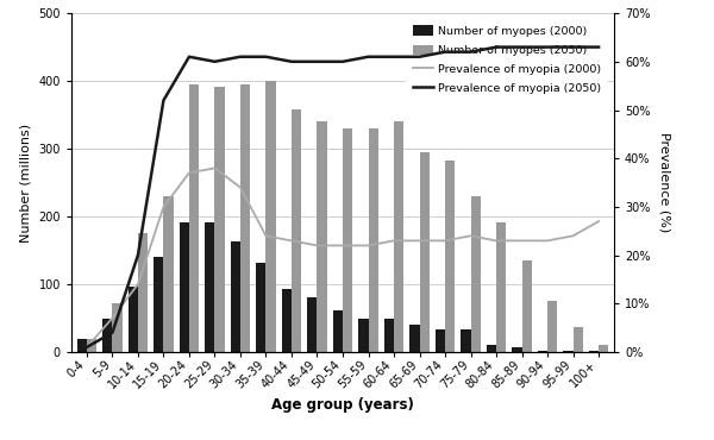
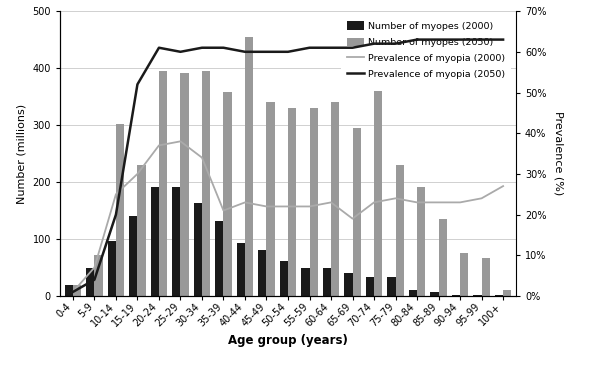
Prevalence of myopia (2000)/10-14: 14% -> 25%
Number of myopes (2050)/10-14: 175 -> 302
Prevalence of myopia (2000)/35-39: 24% -> 21%
Number of myopes (2050)/35-39: 400 -> 358
Number of myopes (2050)/40-44: 358 -> 454
Prevalence of myopia (2000)/65-69: 23% -> 19%
Number of myopes (2050)/70-74: 283 -> 360
Number of myopes (2050)/95-99: 37 -> 66
